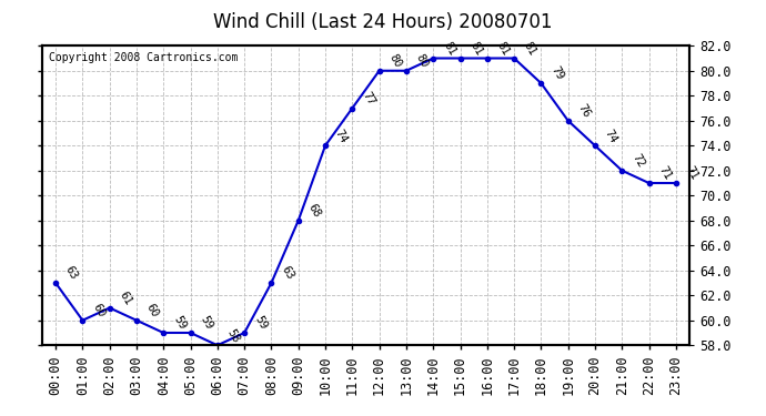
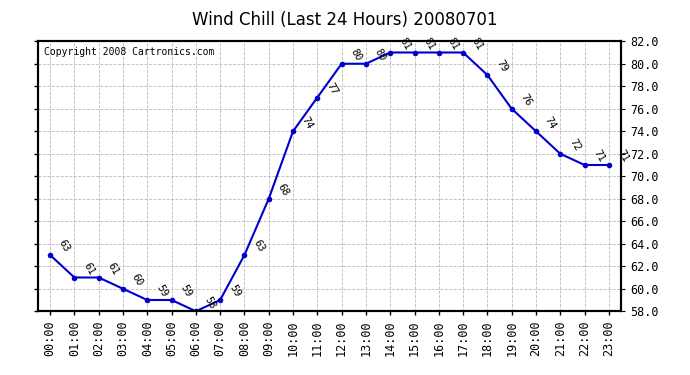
01:00: 60 -> 61
